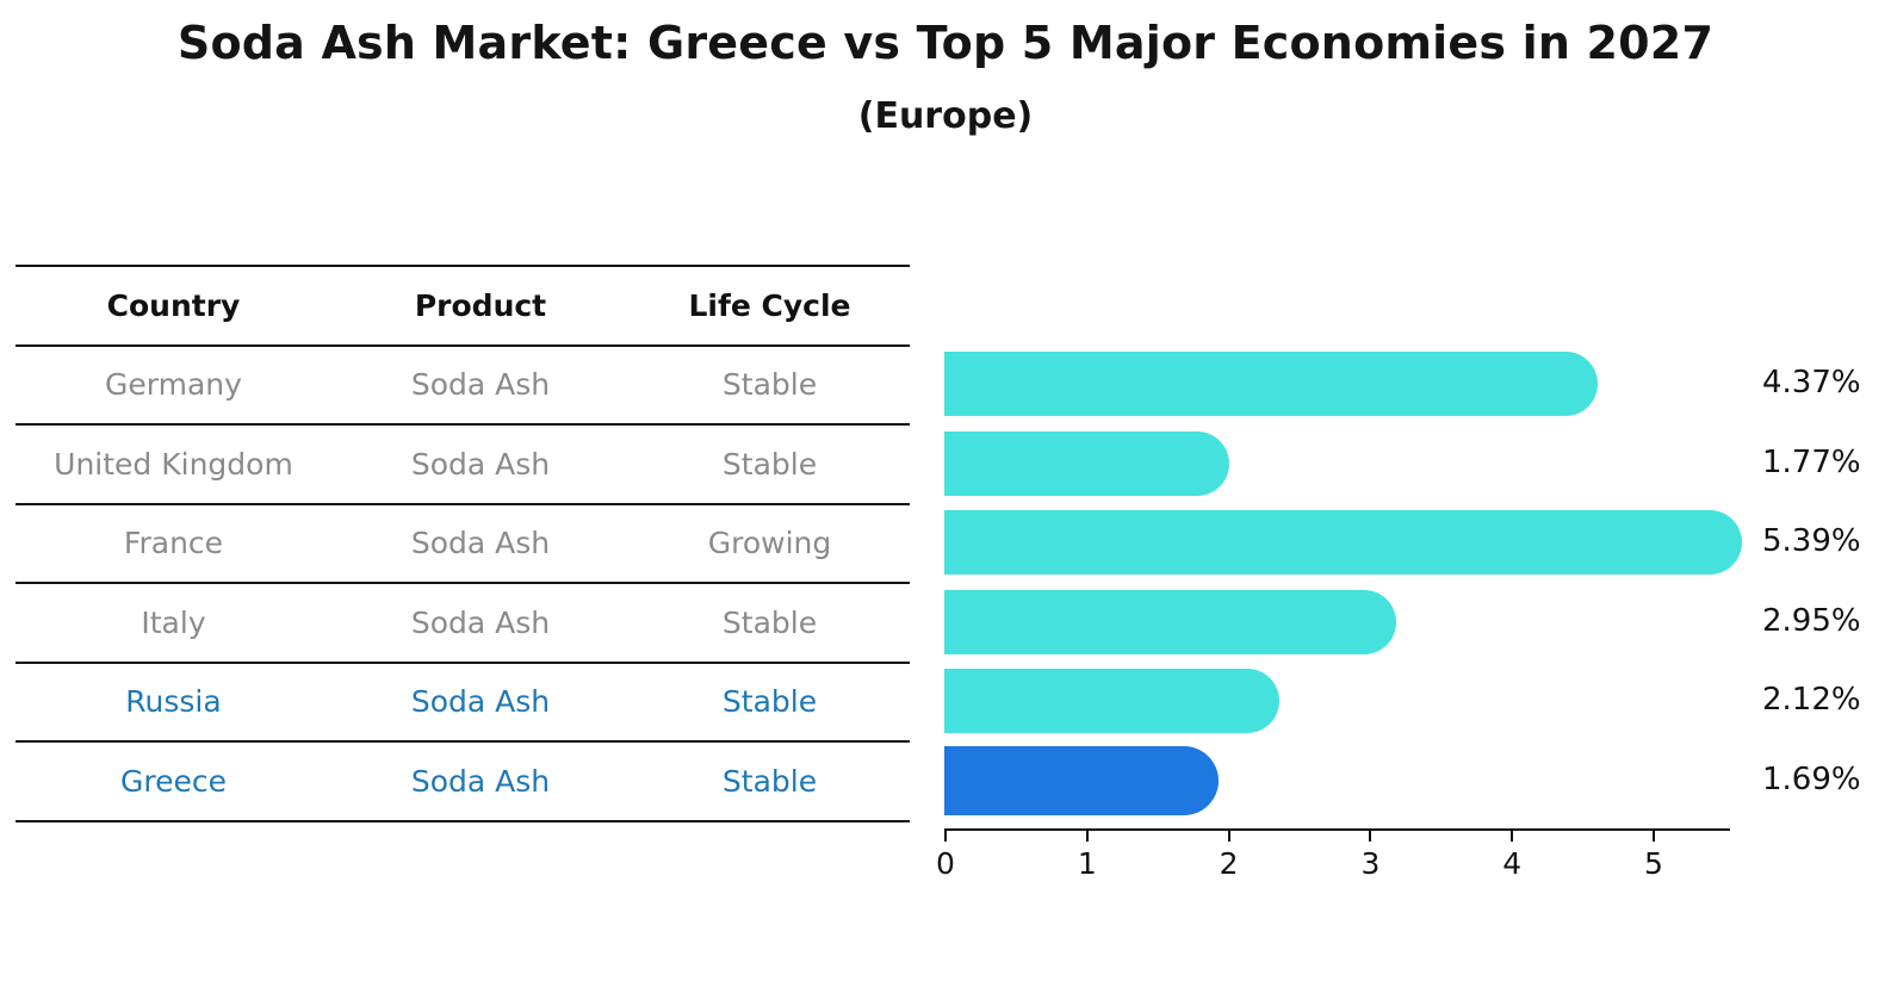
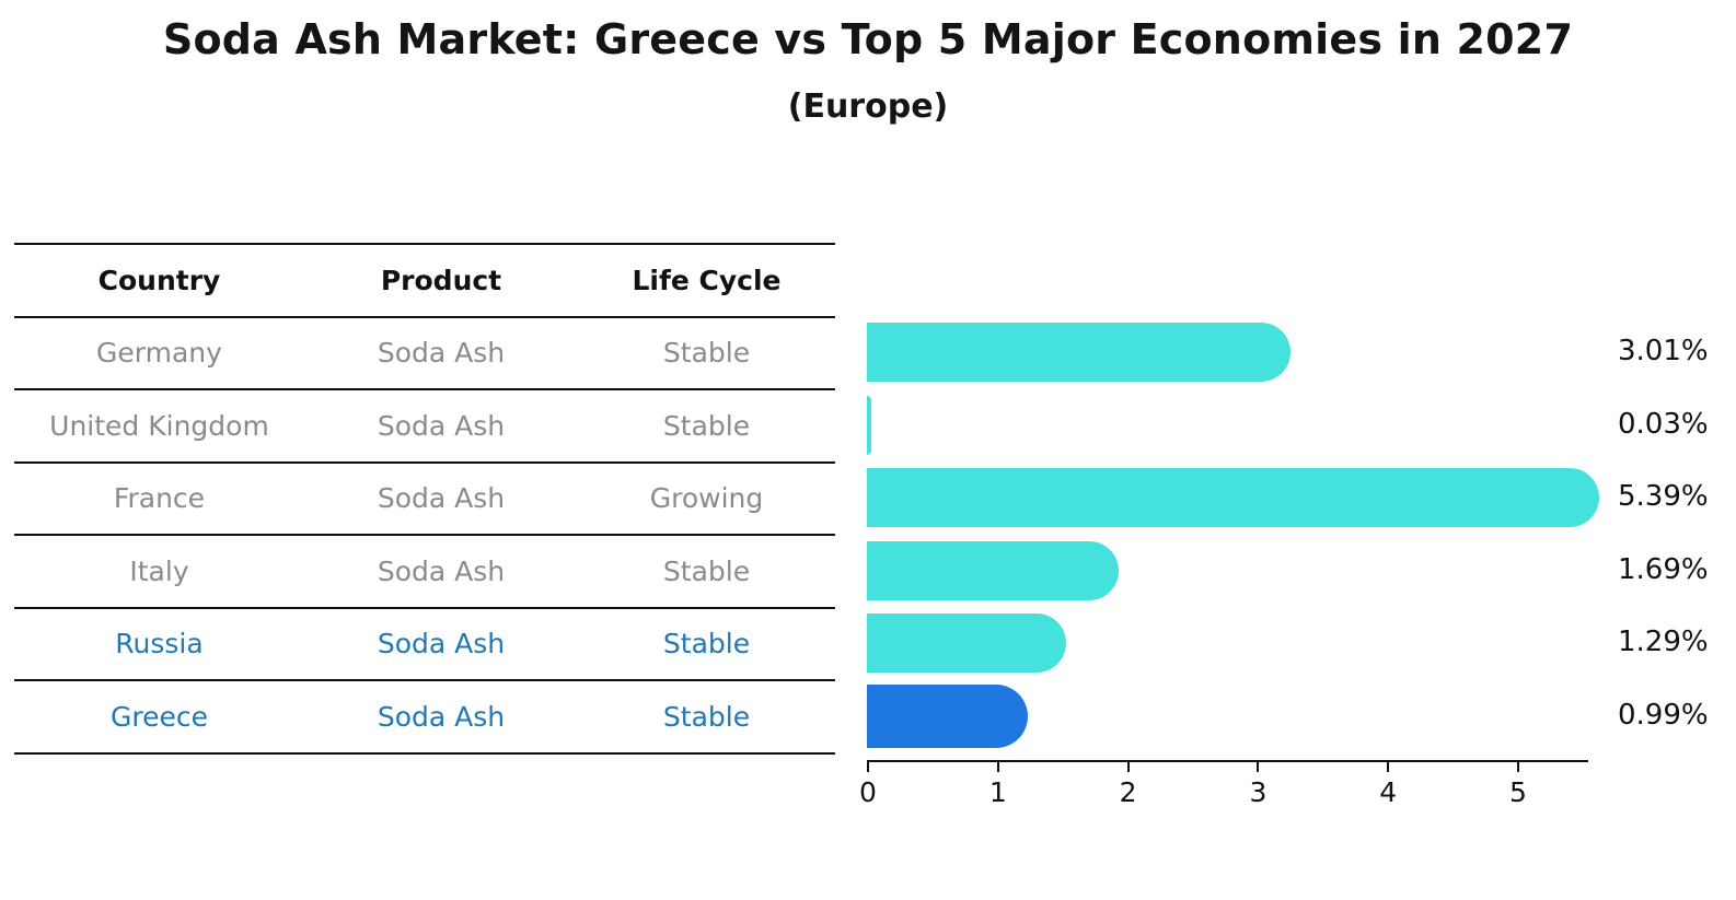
Germany: 4.37% -> 3.01%
United Kingdom: 1.77% -> 0.03%
Italy: 2.95% -> 1.69%
Russia: 2.12% -> 1.29%
Greece: 1.69% -> 0.99%
